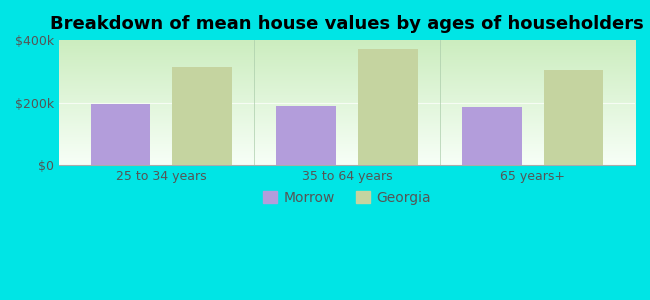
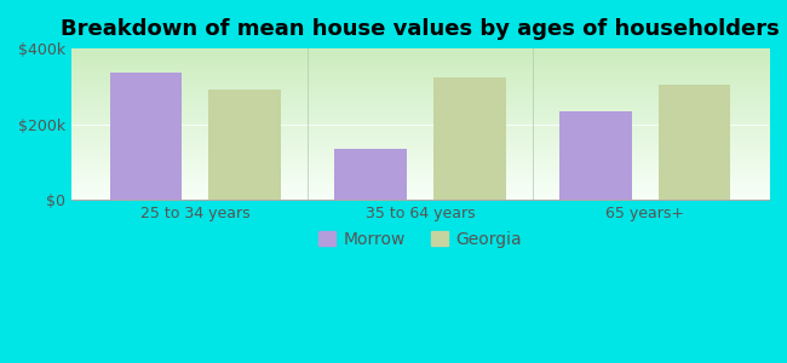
Morrow/25 to 34 years: $195k -> $335k
Georgia/25 to 34 years: $315k -> $290k
Morrow/35 to 64 years: $190k -> $135k
Georgia/35 to 64 years: $370k -> $325k
Morrow/65 years+: $185k -> $235k
